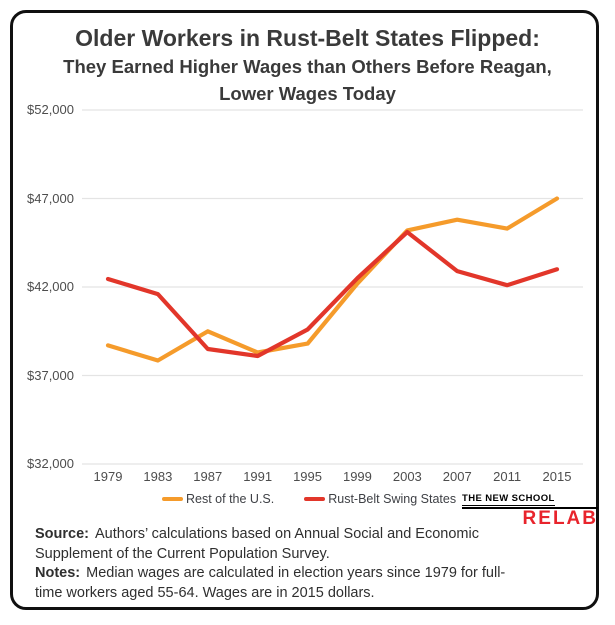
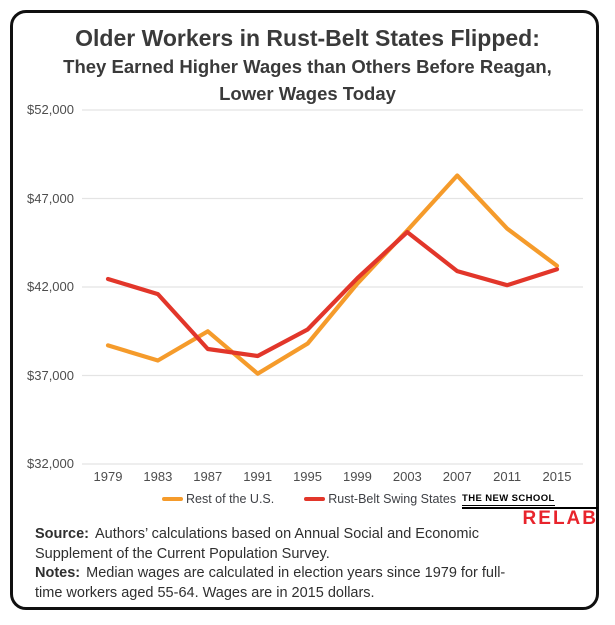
Rest of the U.S./1991: $38300 -> $37100
Rest of the U.S./2007: $45800 -> $48300
Rest of the U.S./2015: $47000 -> $43200
